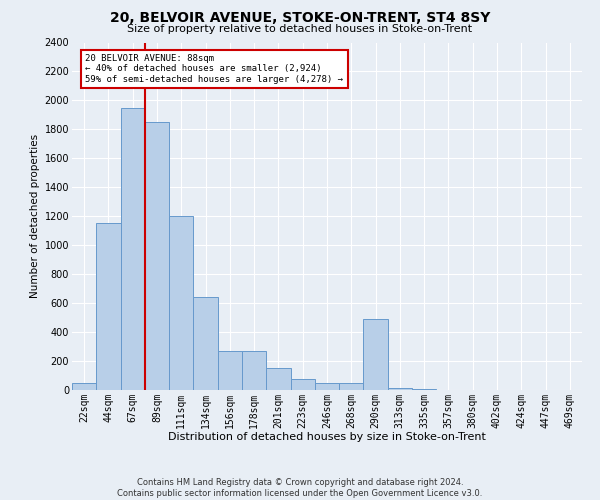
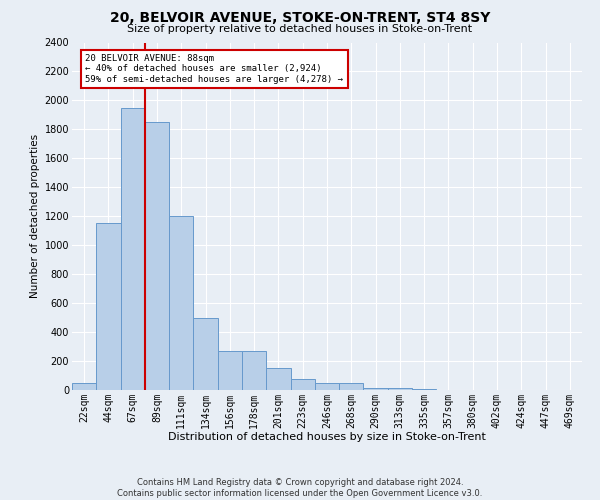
134sqm: 640 -> 500
290sqm: 490 -> 20
